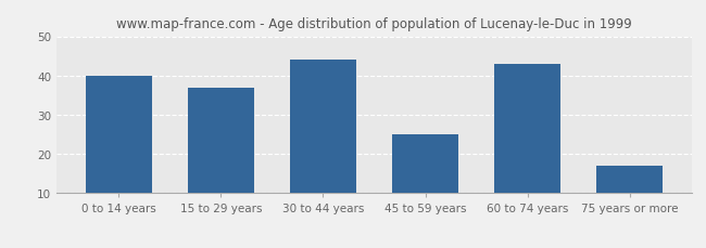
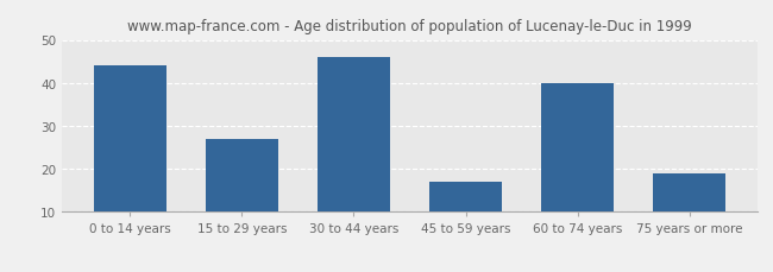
0 to 14 years: 40 -> 44
15 to 29 years: 37 -> 27
30 to 44 years: 44 -> 46
45 to 59 years: 25 -> 17
60 to 74 years: 43 -> 40
75 years or more: 17 -> 19
